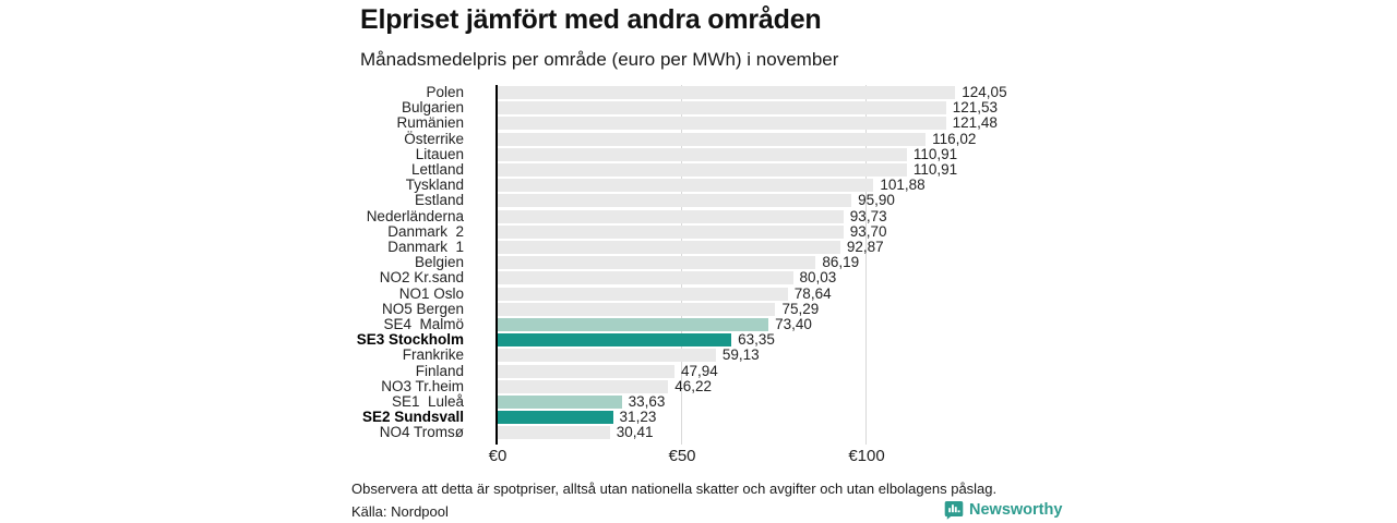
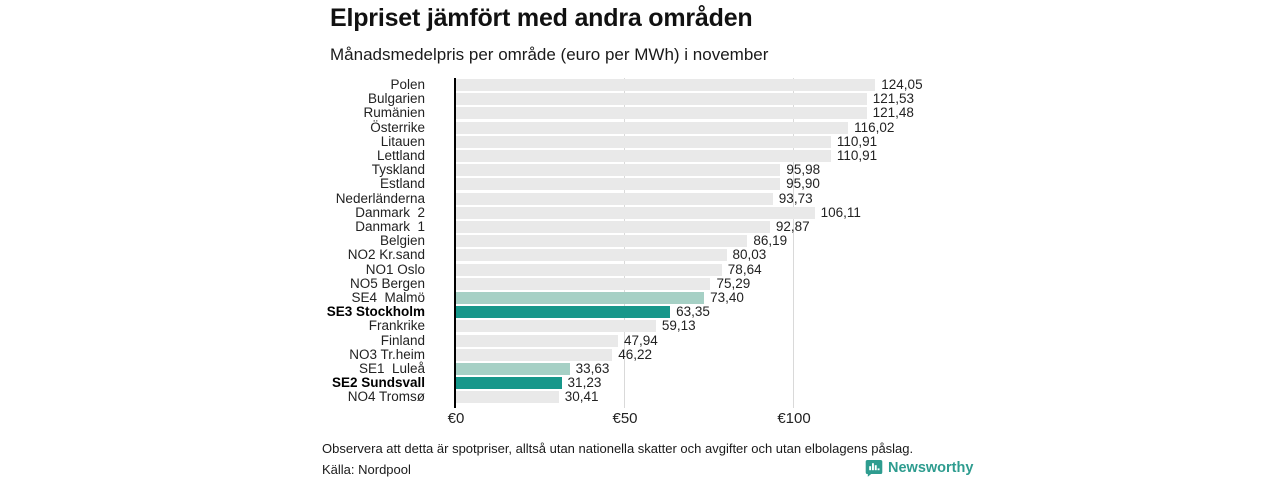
Tyskland: 101,88 -> 95,98
Danmark 2: 93,70 -> 106,11
